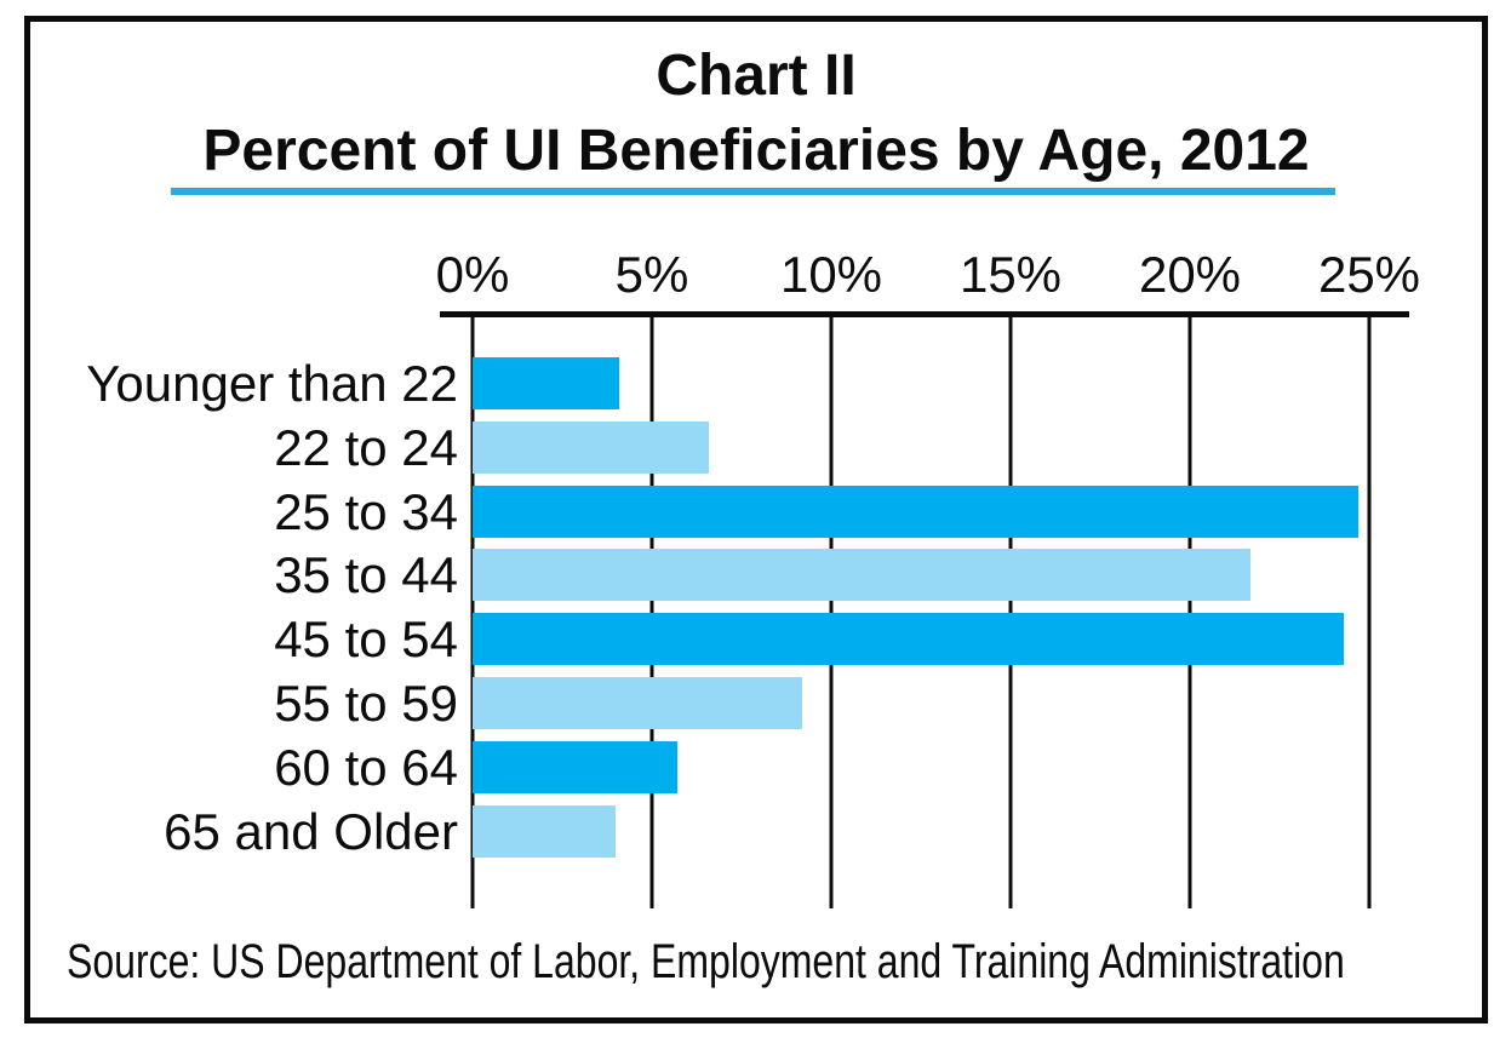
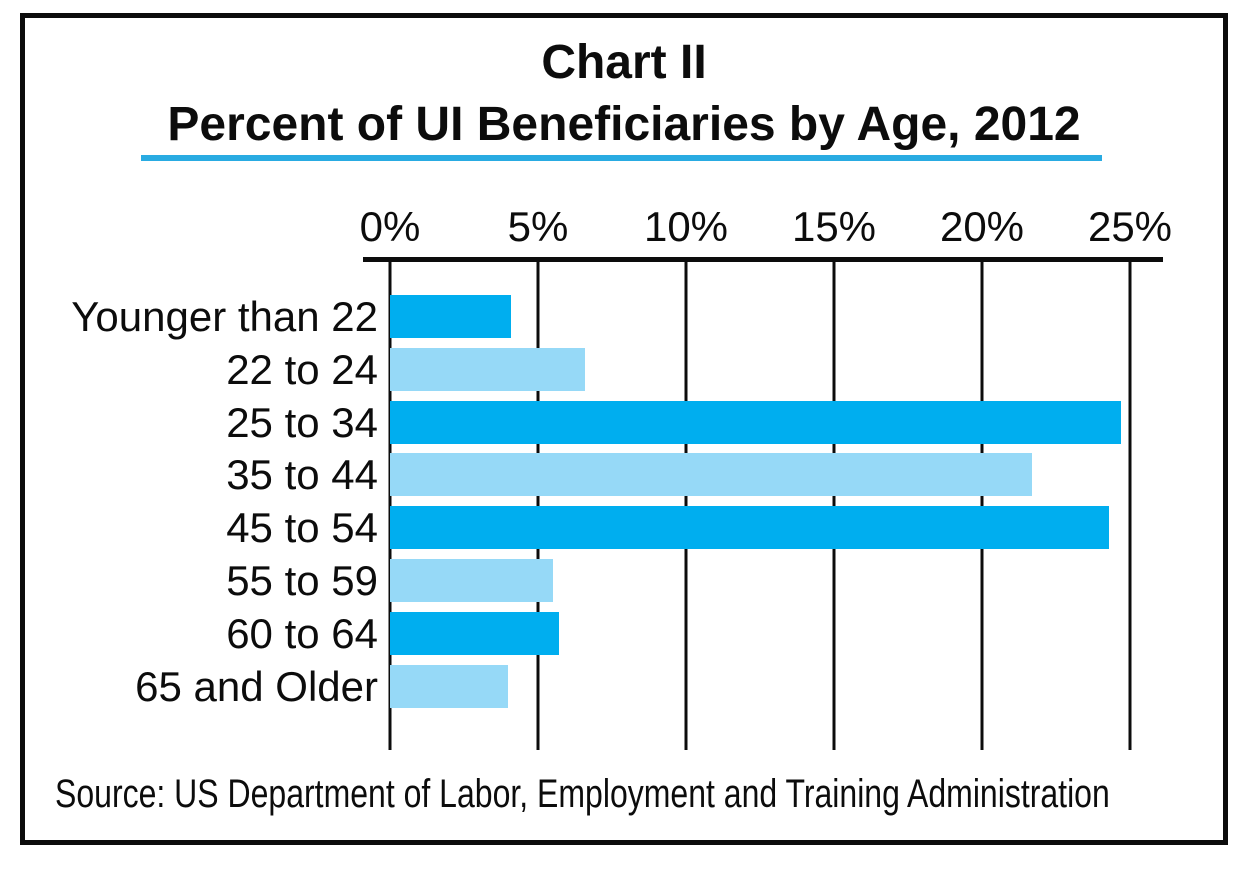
55 to 59: 9.2% -> 5.5%
